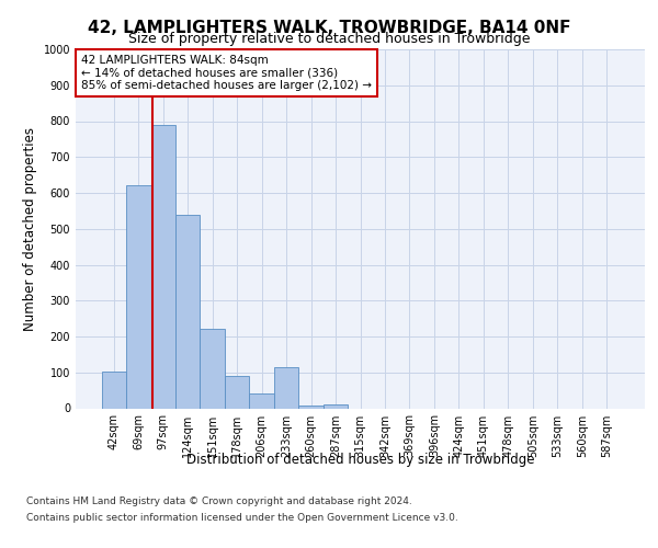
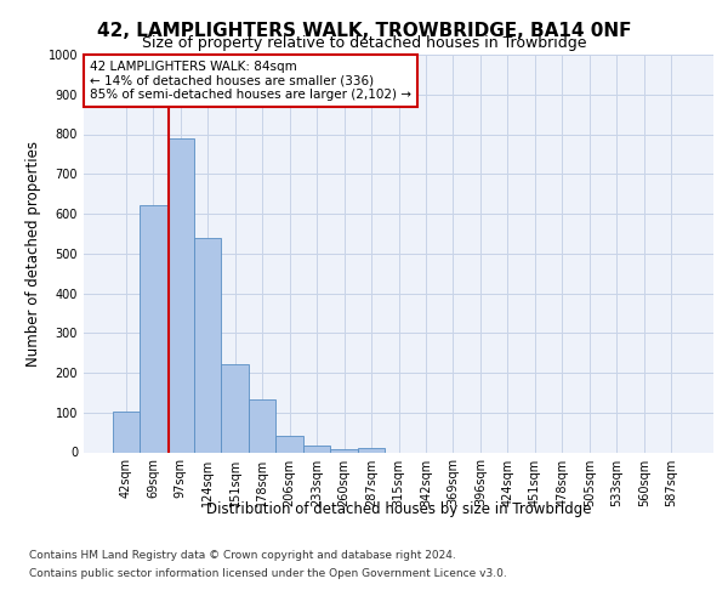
178sqm: 90 -> 133
233sqm: 115 -> 17
